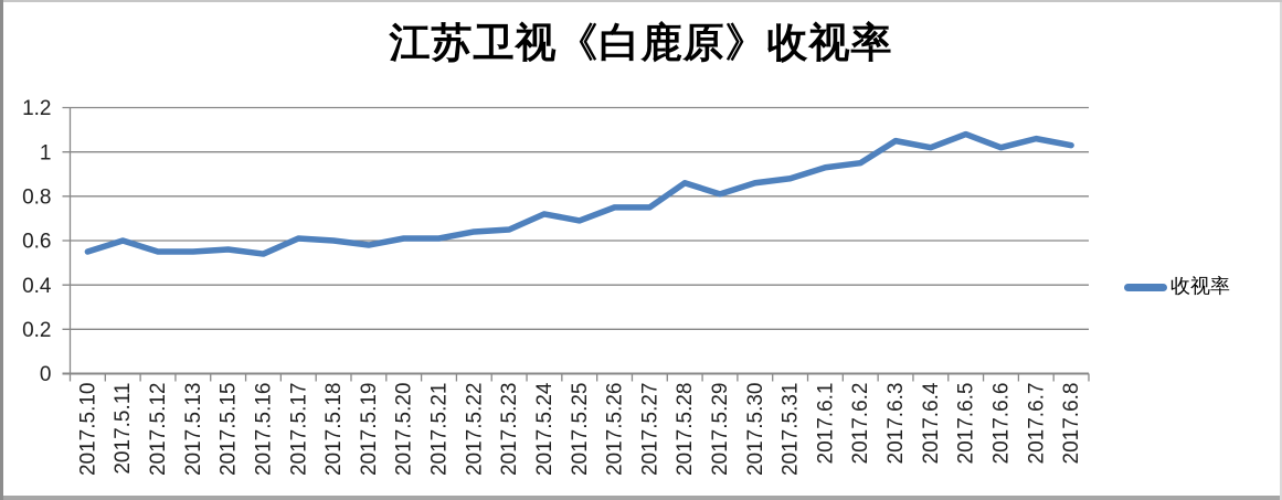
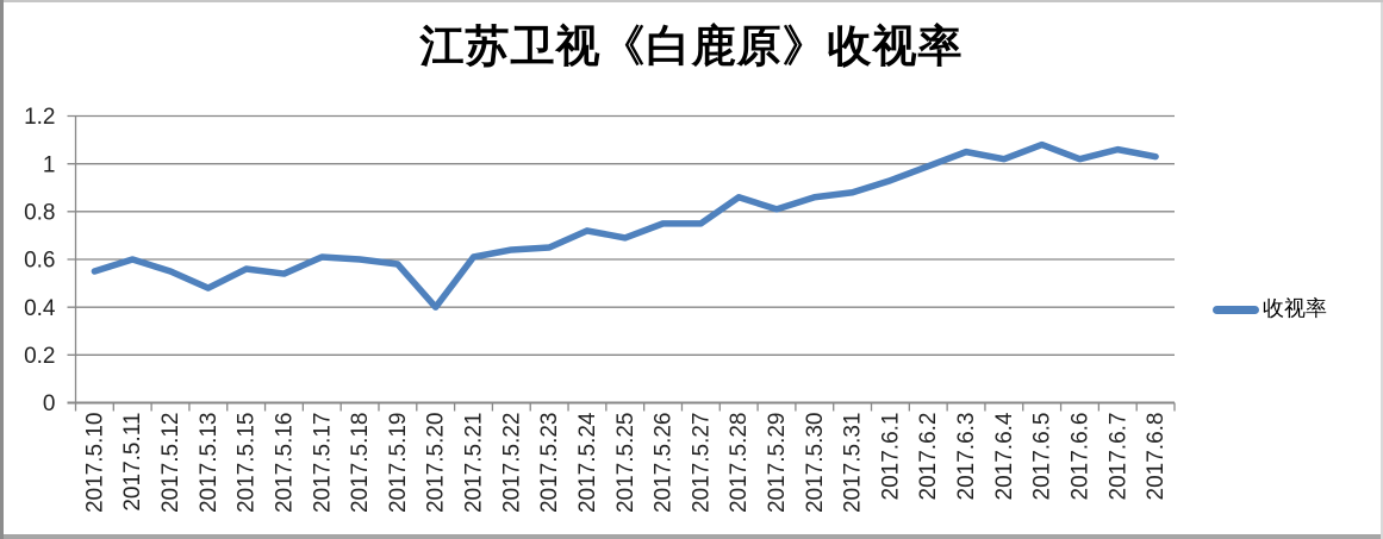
2017.5.13: 0.55 -> 0.48
2017.5.20: 0.61 -> 0.40
2017.6.2: 0.95 -> 0.99
